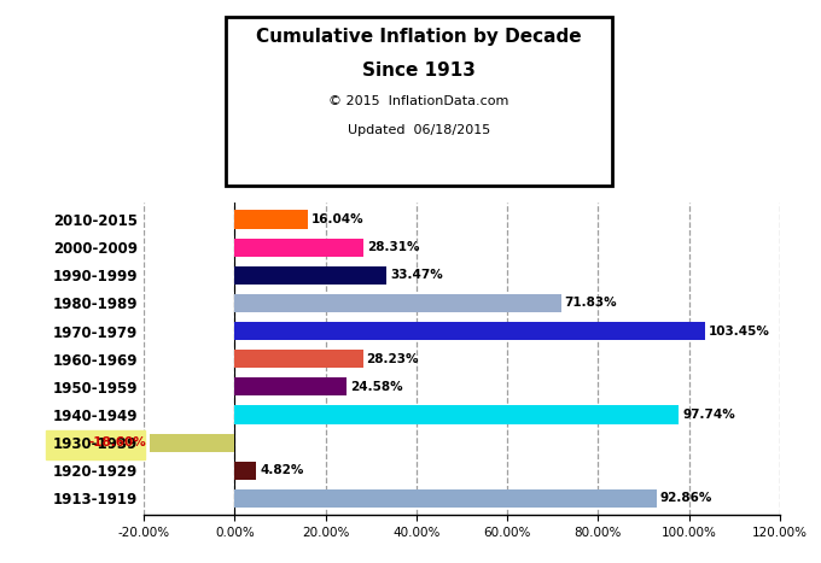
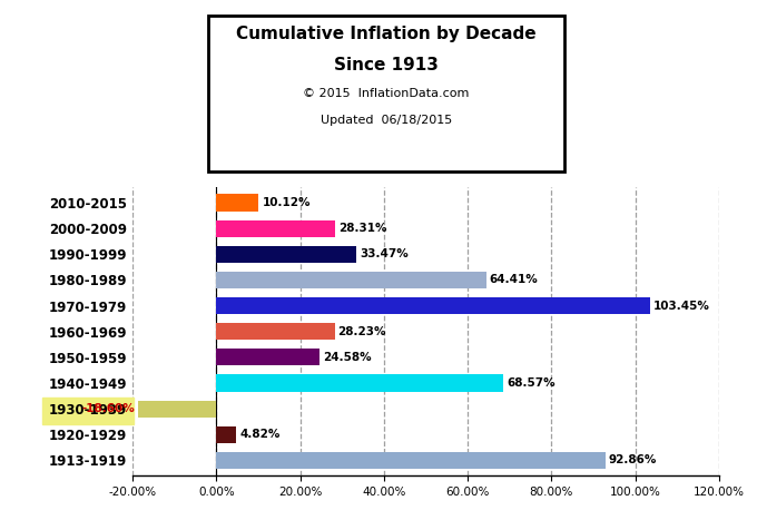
2010-2015: 16.04% -> 10.12%
1980-1989: 71.83% -> 64.41%
1940-1949: 97.74% -> 68.57%
